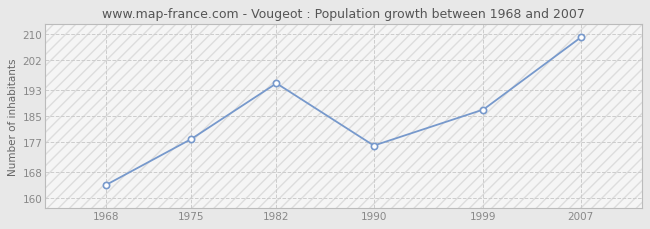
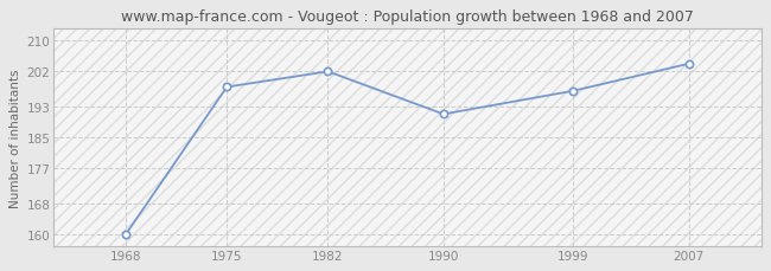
1968: 164 -> 160
1975: 178 -> 198
1982: 195 -> 202
1990: 176 -> 191
1999: 187 -> 197
2007: 209 -> 204
